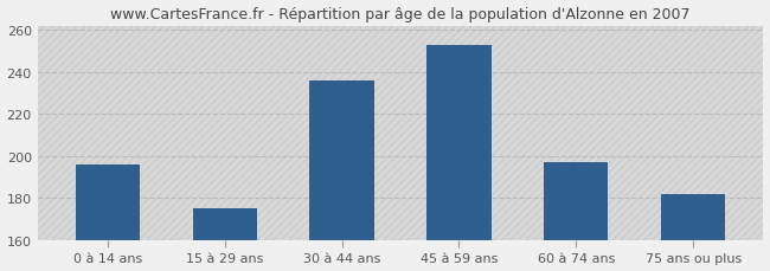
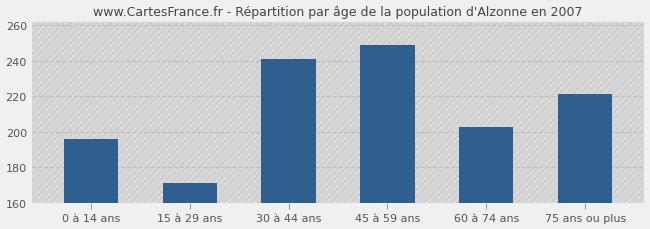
15 à 29 ans: 175 -> 171
30 à 44 ans: 236 -> 241
45 à 59 ans: 253 -> 249
60 à 74 ans: 197 -> 203
75 ans ou plus: 182 -> 221
